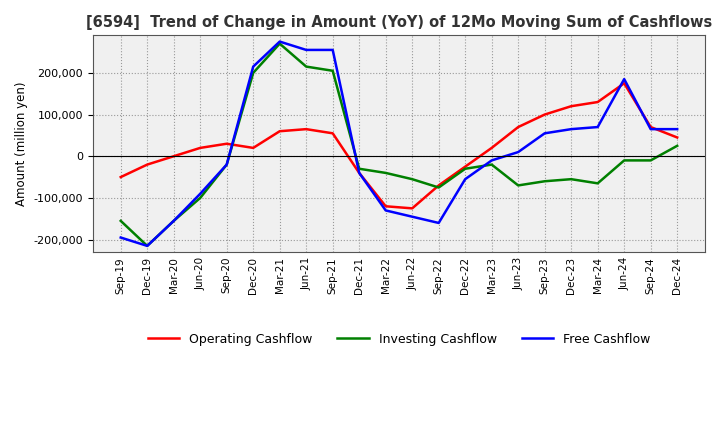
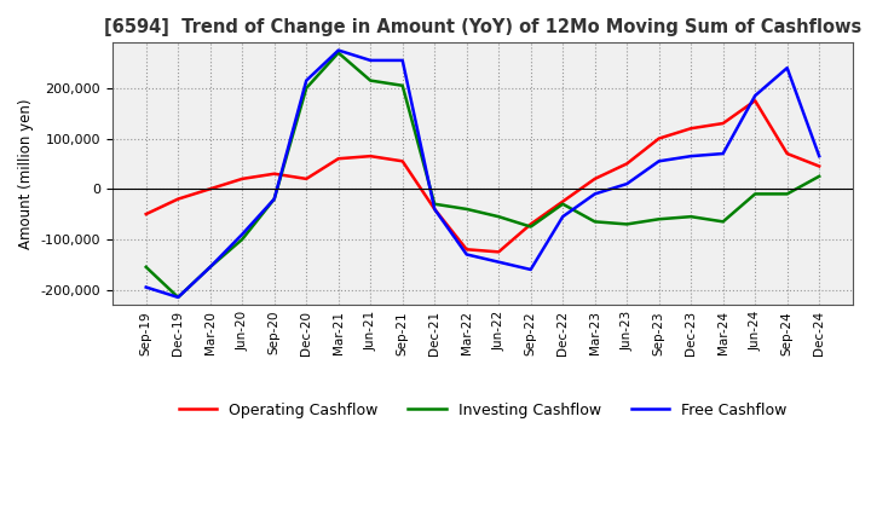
Investing Cashflow/Mar-23: -20,000 -> -65,000
Operating Cashflow/Jun-23: 70,000 -> 50,000
Free Cashflow/Sep-24: 65,000 -> 240,000
